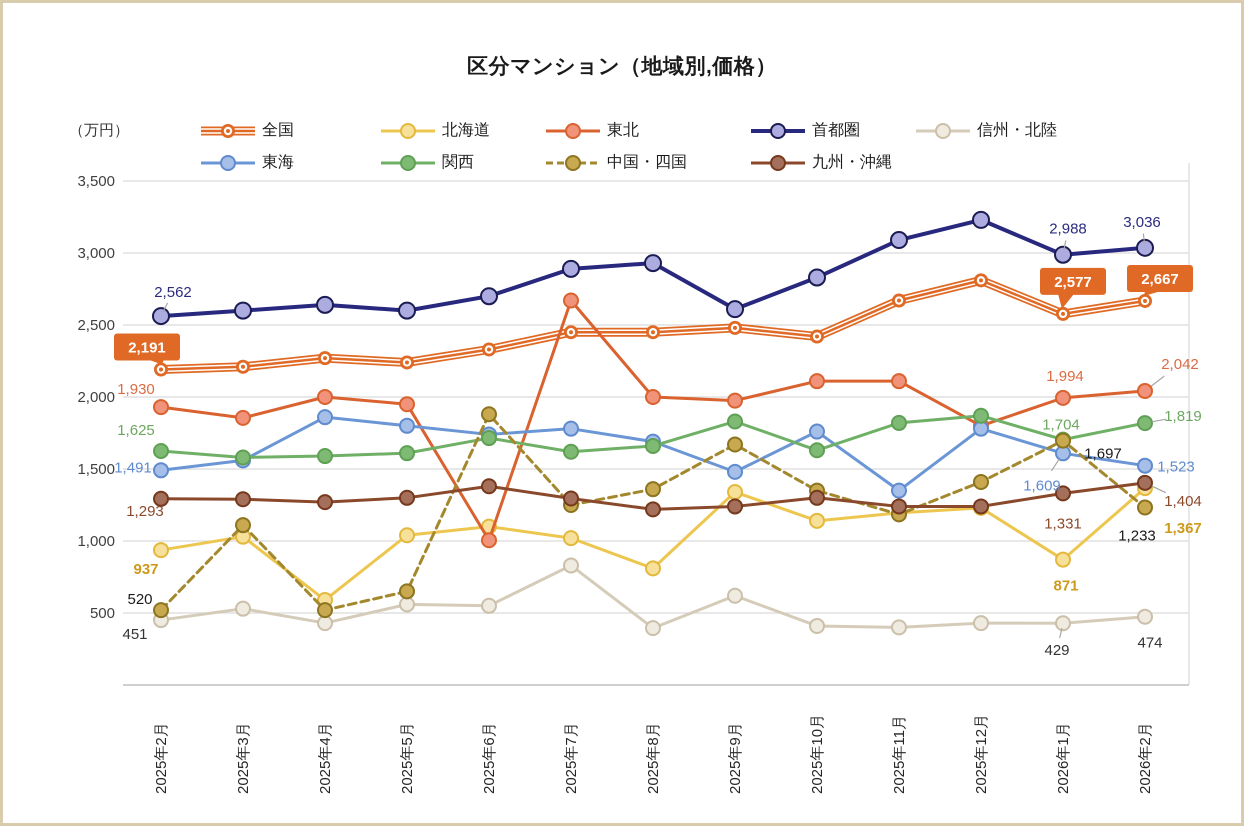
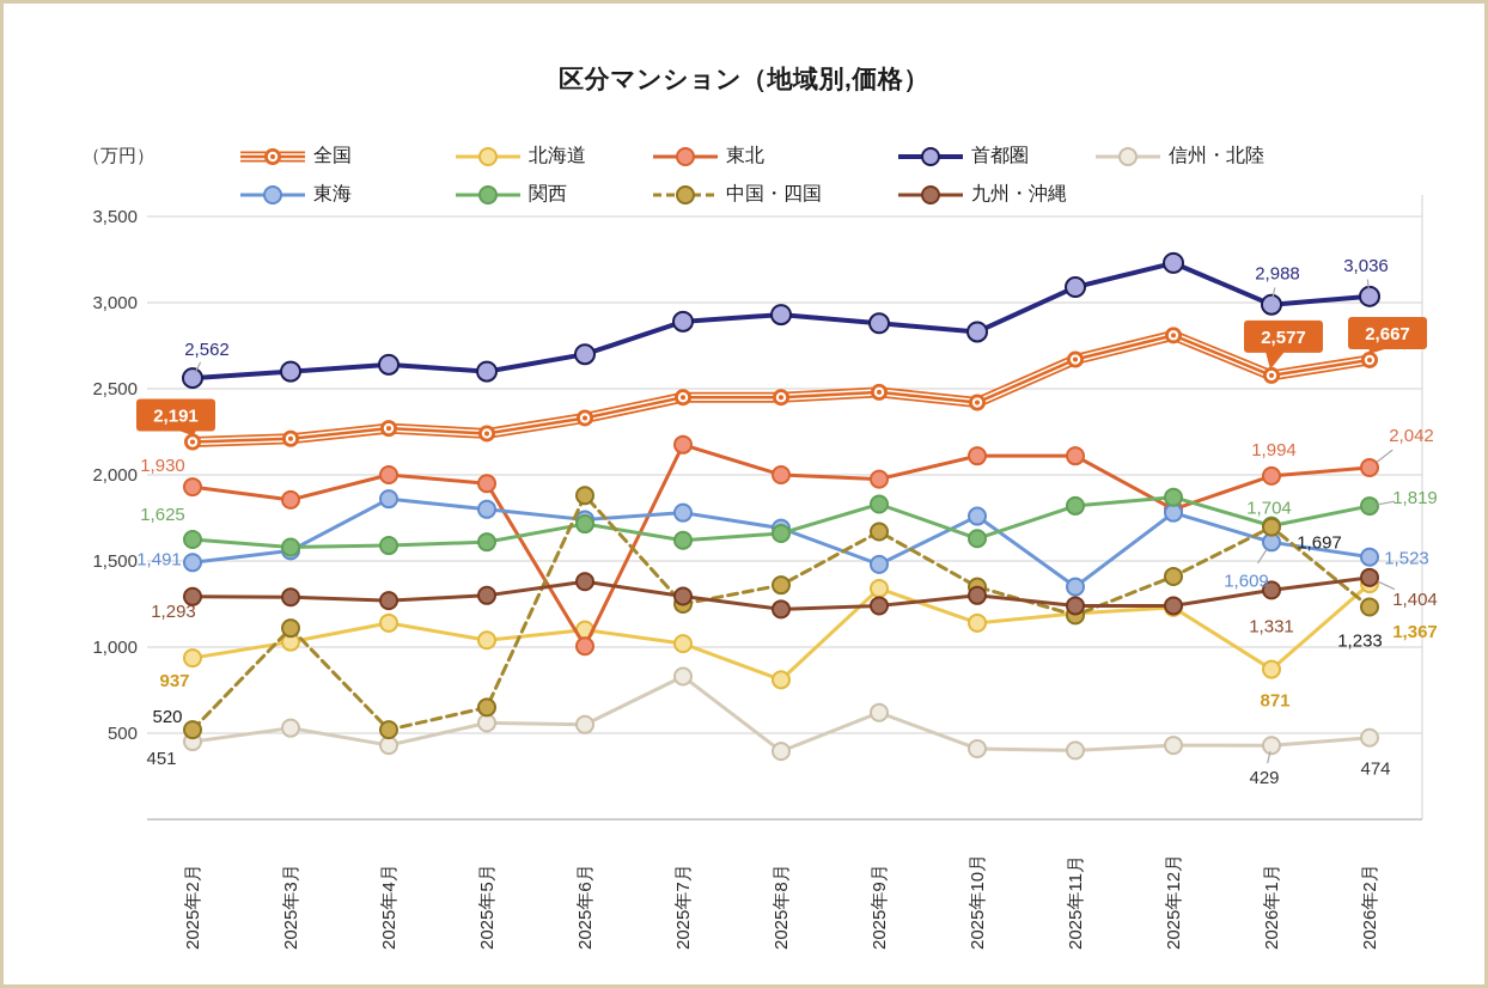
北海道/2025年4月: 590 -> 1140
東北/2025年7月: 2670 -> 2180
首都圏/2025年9月: 2610 -> 2880
